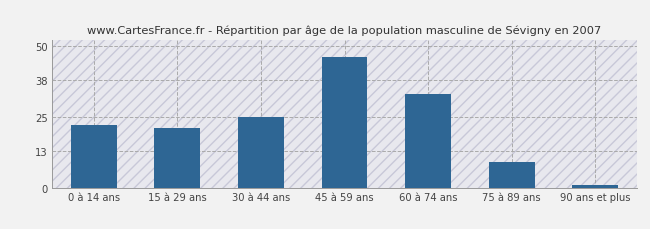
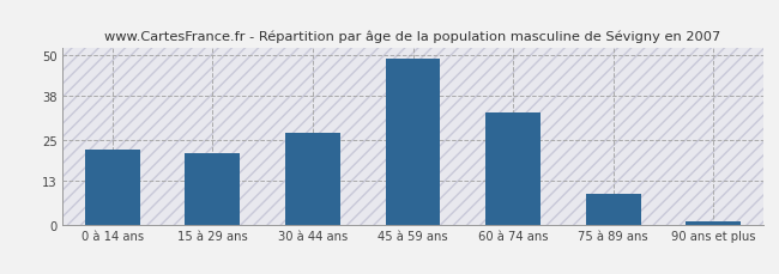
30 à 44 ans: 25 -> 27
45 à 59 ans: 46 -> 49
